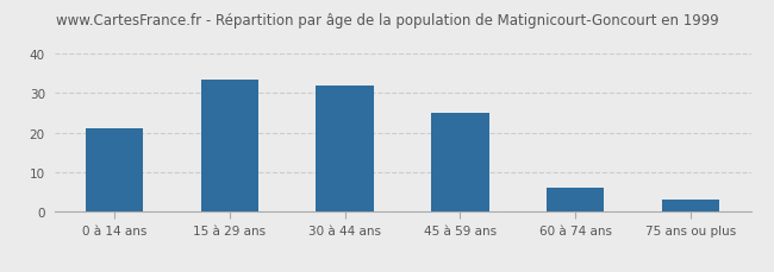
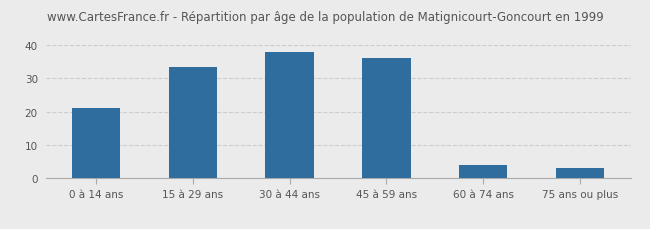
30 à 44 ans: 32.0 -> 38.0
45 à 59 ans: 25.0 -> 36.0
60 à 74 ans: 6.0 -> 4.0
